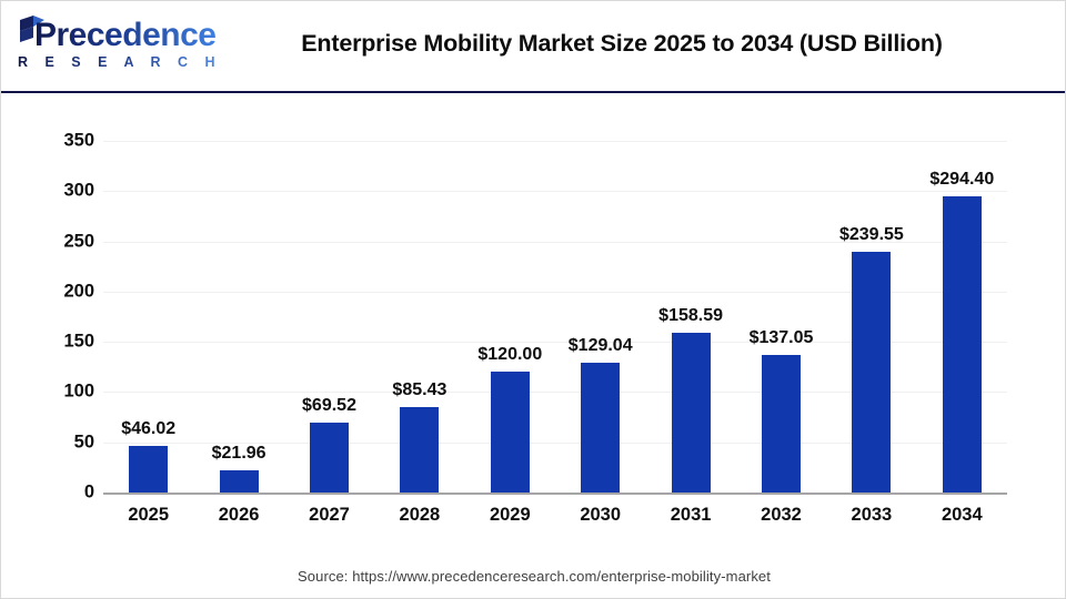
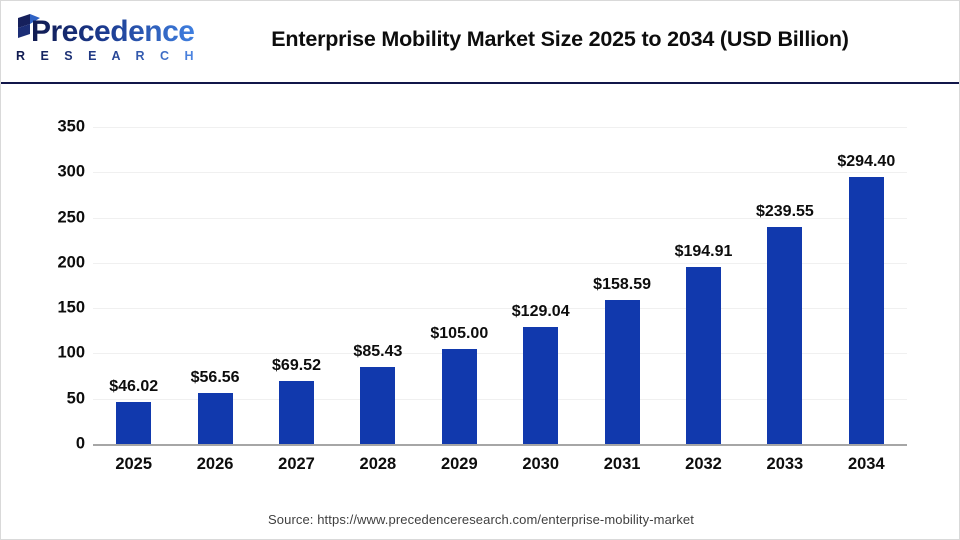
2026: $21.96 -> $56.56
2029: $120.00 -> $105.00
2032: $137.05 -> $194.91
